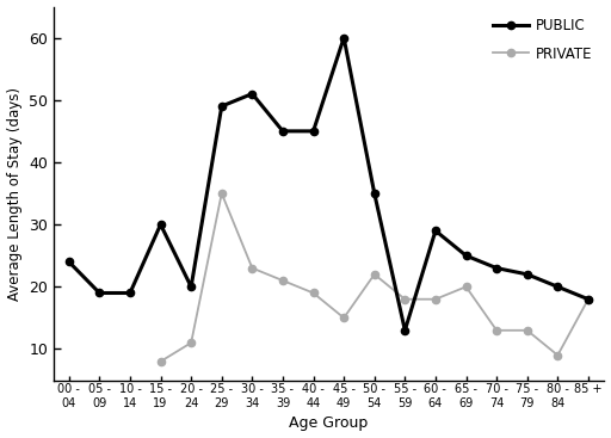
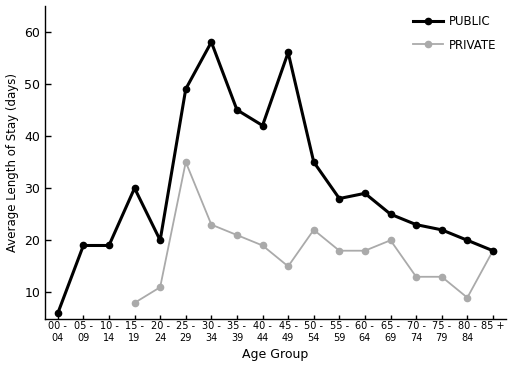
PUBLIC/00 - 04: 24 -> 6
PUBLIC/30 - 34: 51 -> 58
PUBLIC/40 - 44: 45 -> 42
PUBLIC/45 - 49: 60 -> 56
PUBLIC/55 - 59: 13 -> 28
